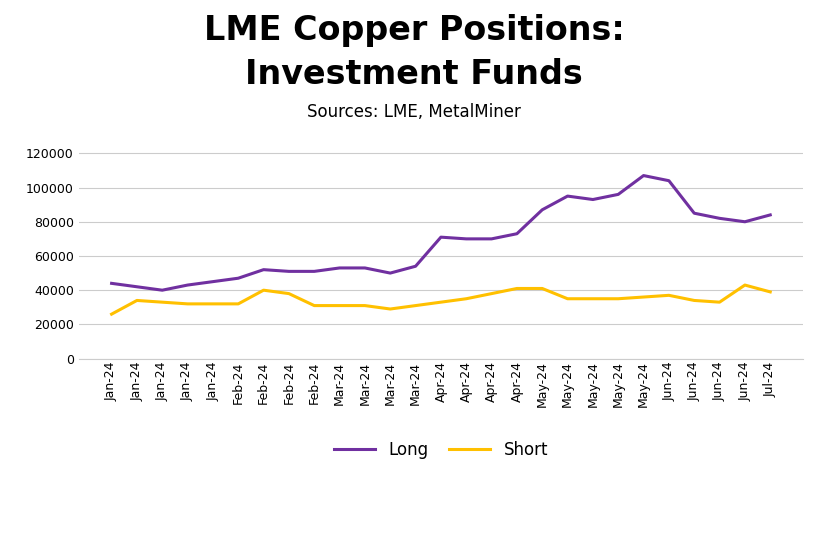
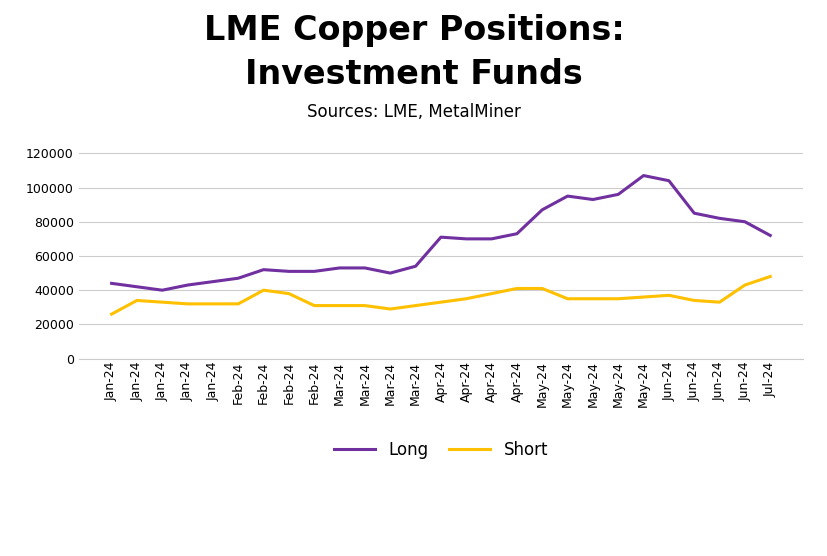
Long/Jul-24: 84000 -> 72000
Short/Jul-24: 39000 -> 48000
